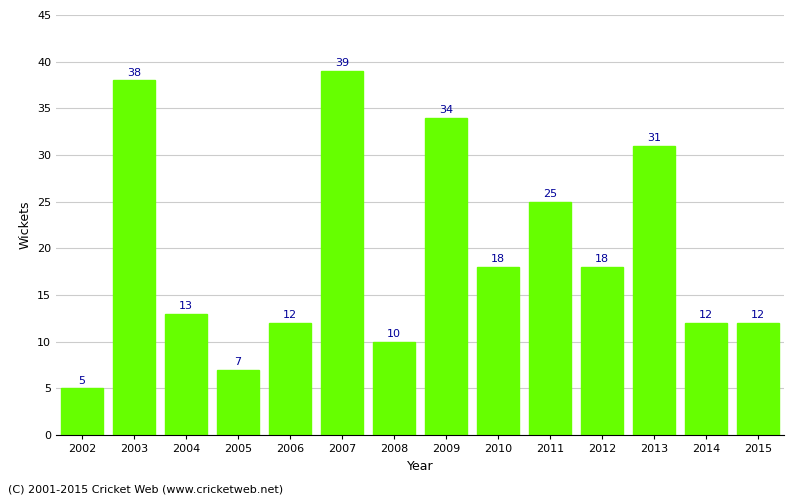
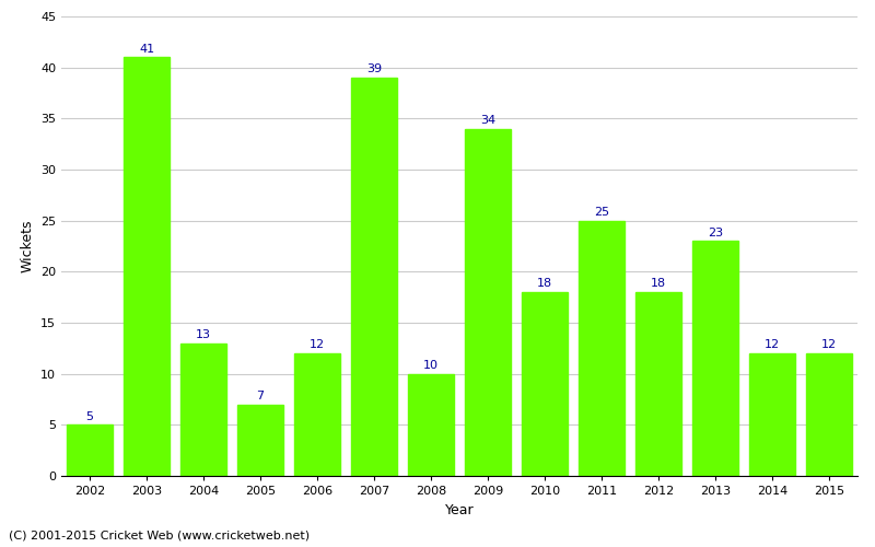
2003: 38 -> 41
2013: 31 -> 23
